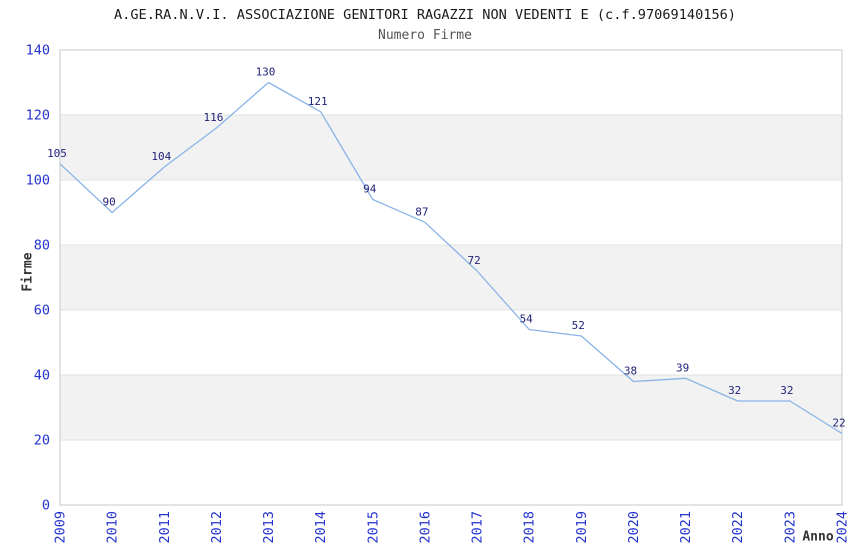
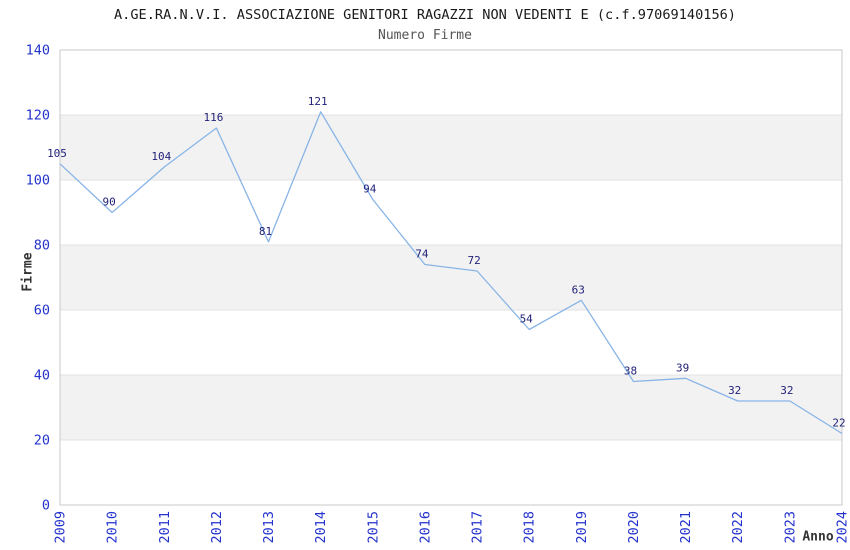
2013: 130 -> 81
2016: 87 -> 74
2019: 52 -> 63
